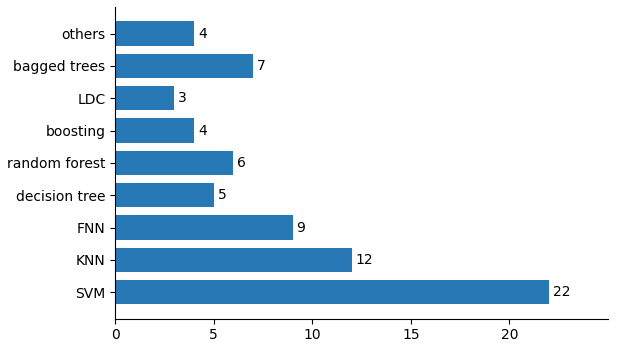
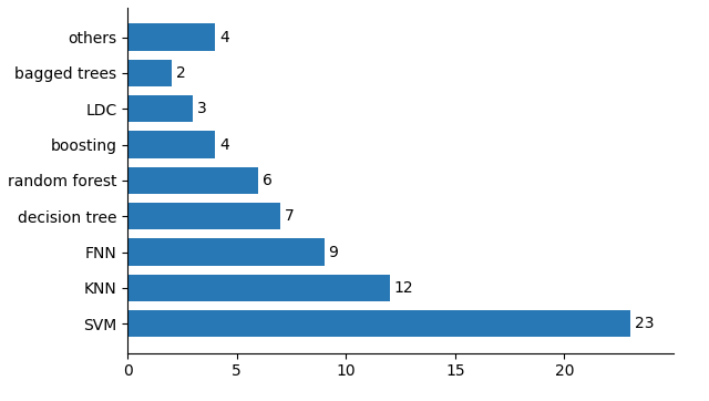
bagged trees: 7 -> 2
decision tree: 5 -> 7
SVM: 22 -> 23
